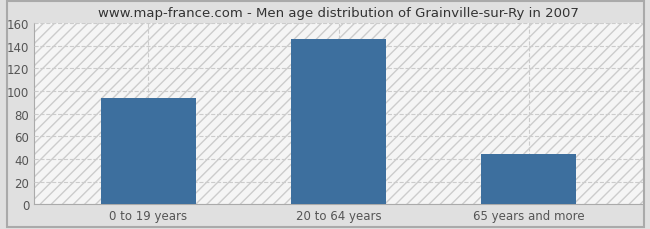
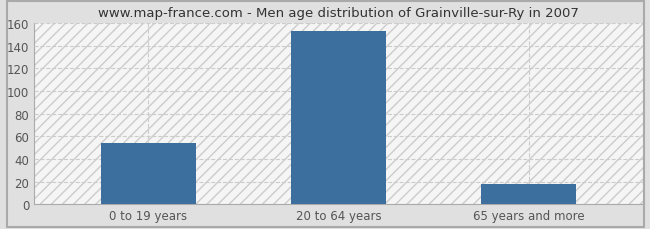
0 to 19 years: 94 -> 54
20 to 64 years: 146 -> 153
65 years and more: 44 -> 18
